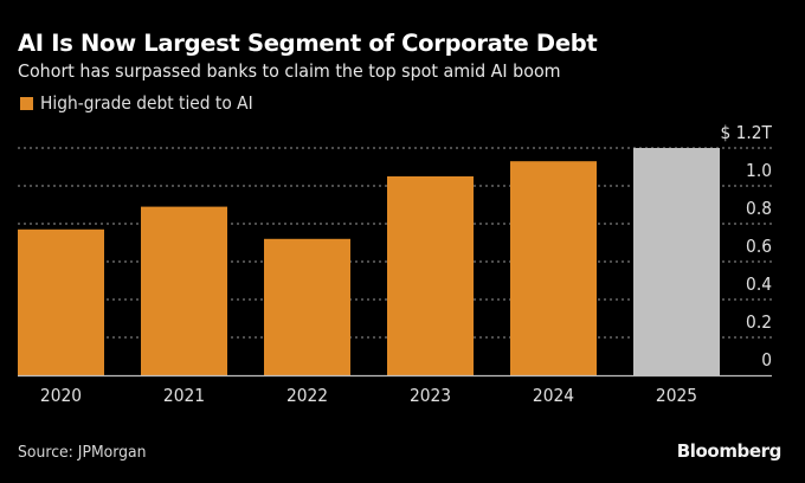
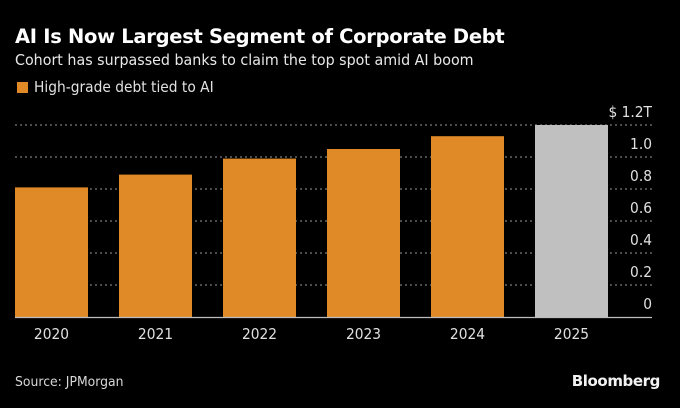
2020: 0.77 -> 0.81
2022: 0.72 -> 0.99
